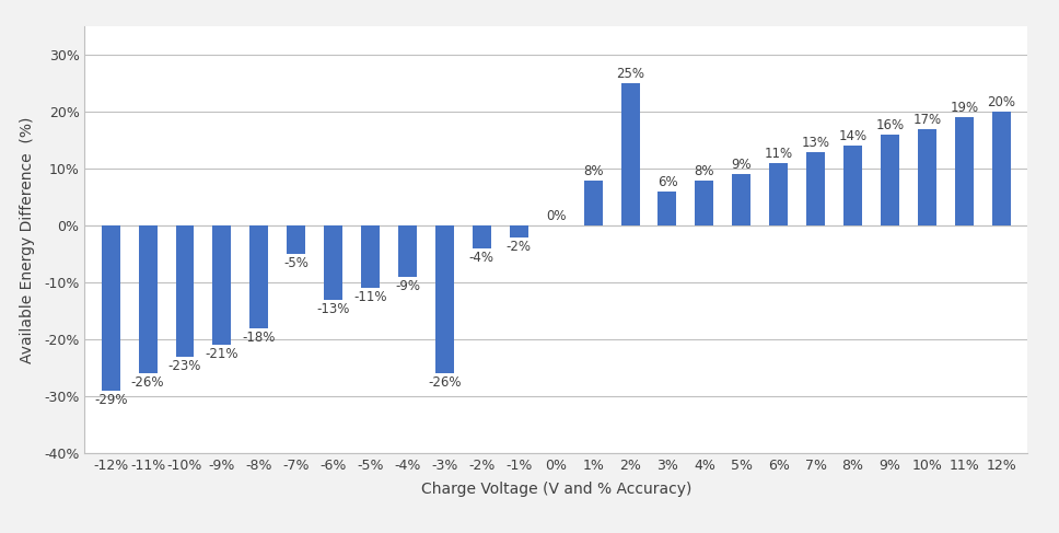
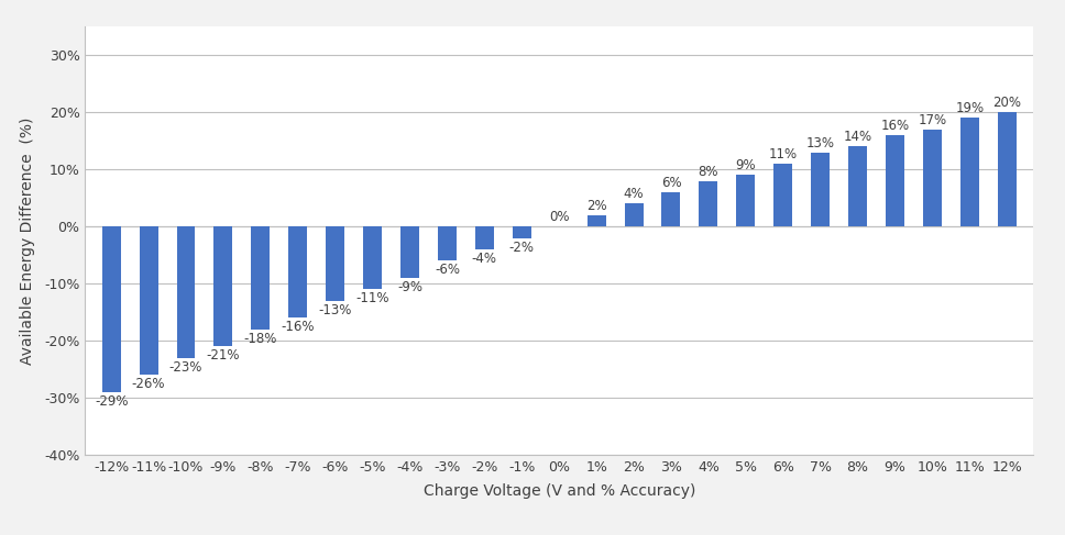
-7%: -5% -> -16%
-3%: -26% -> -6%
1%: 8% -> 2%
2%: 25% -> 4%
